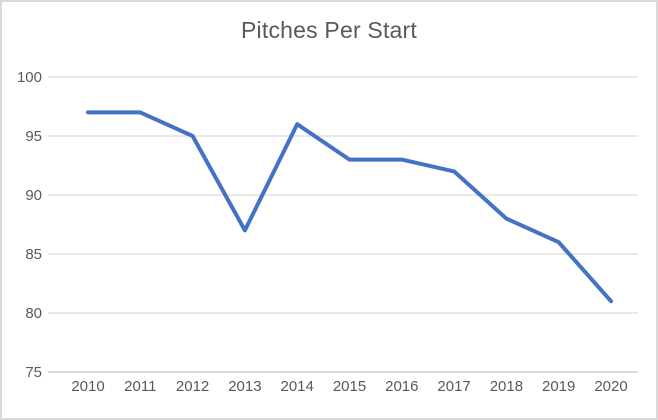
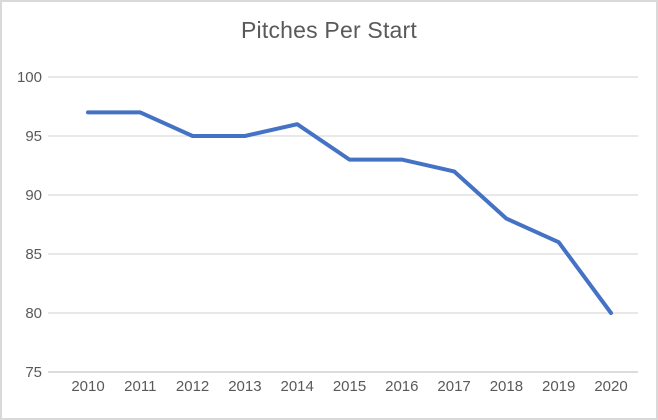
2013: 87 -> 95
2020: 81 -> 80
